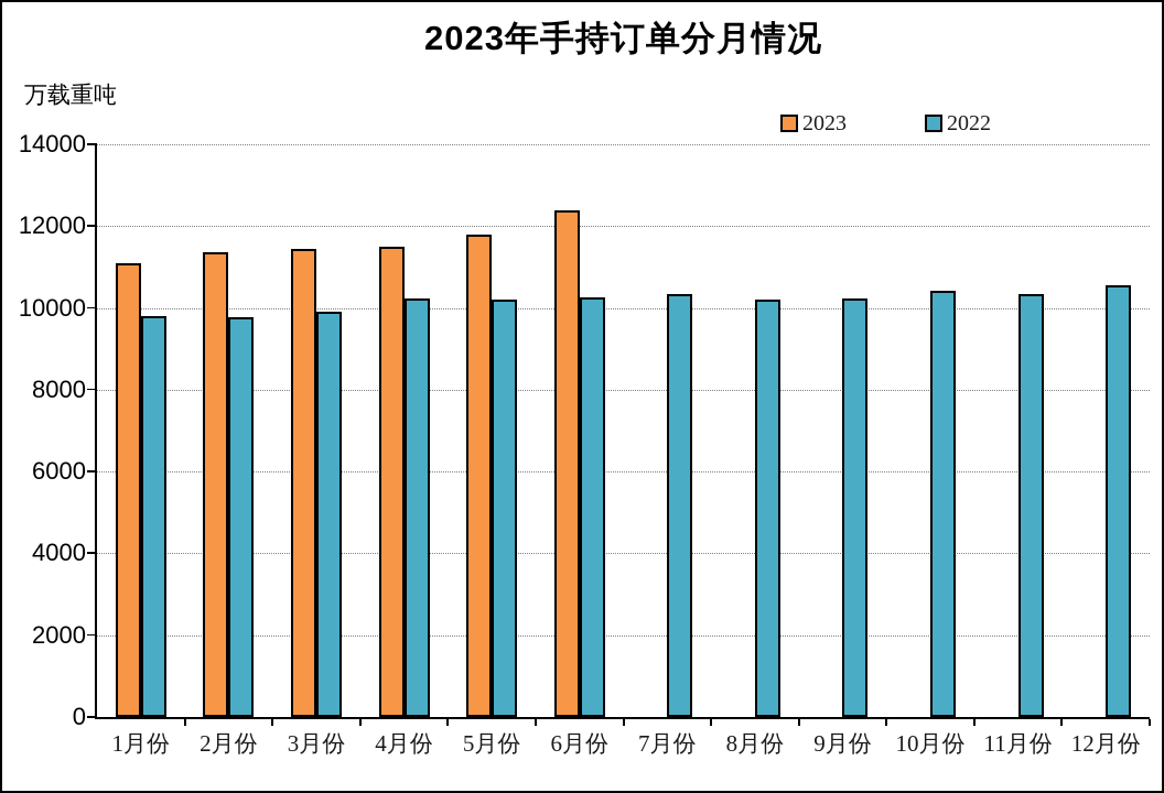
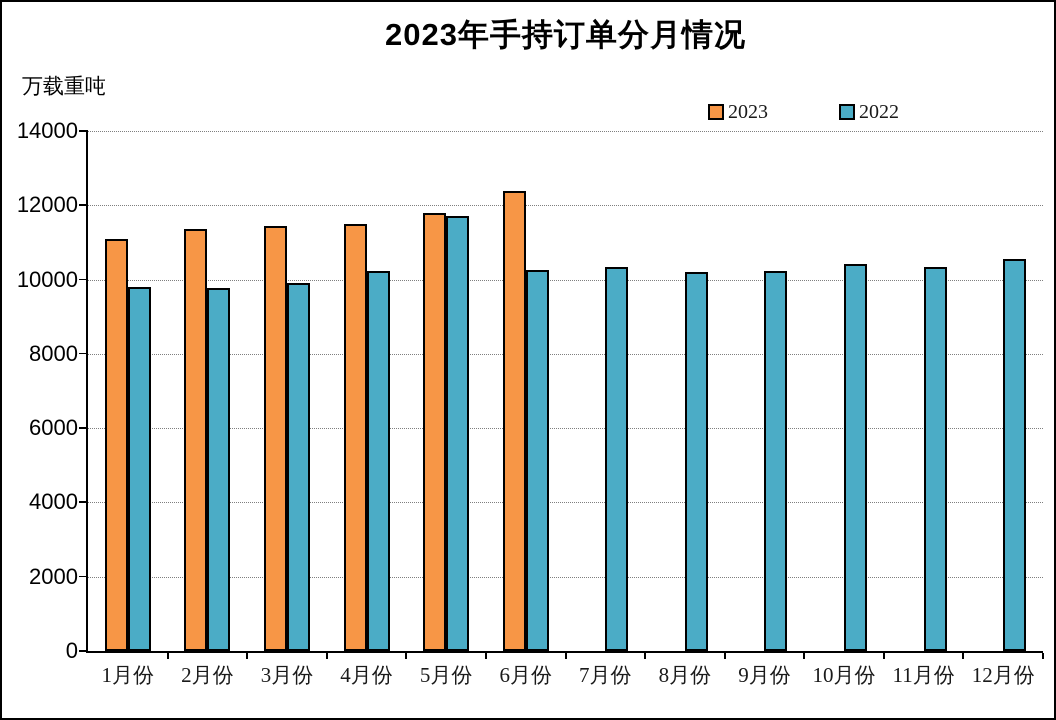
2022/5月份: 10200 -> 11700
